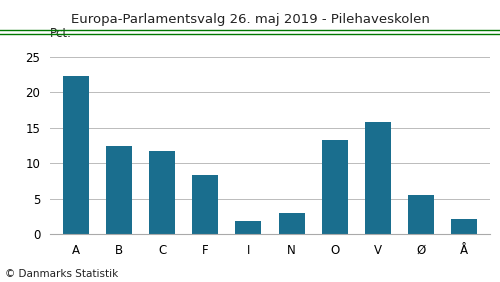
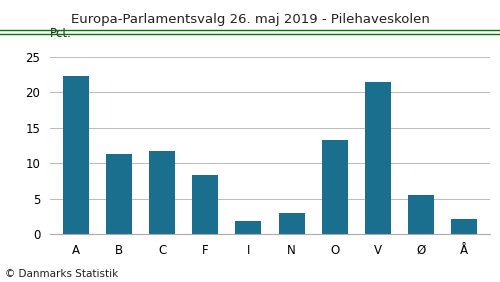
B: 12.4 -> 11.3
V: 15.8 -> 21.4
